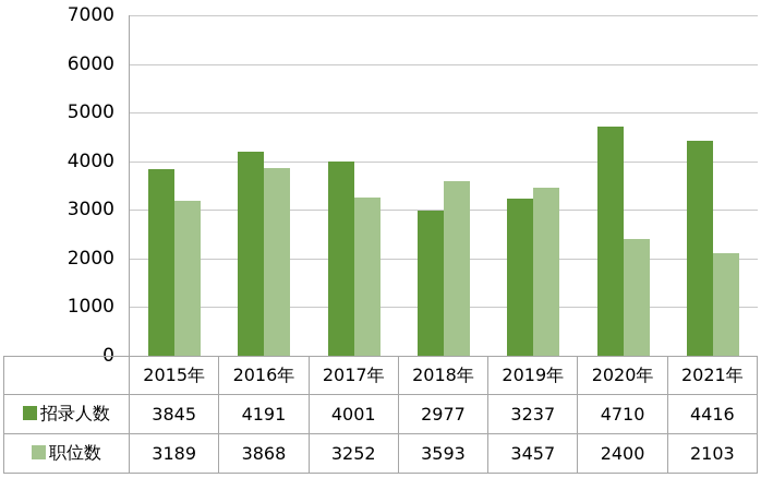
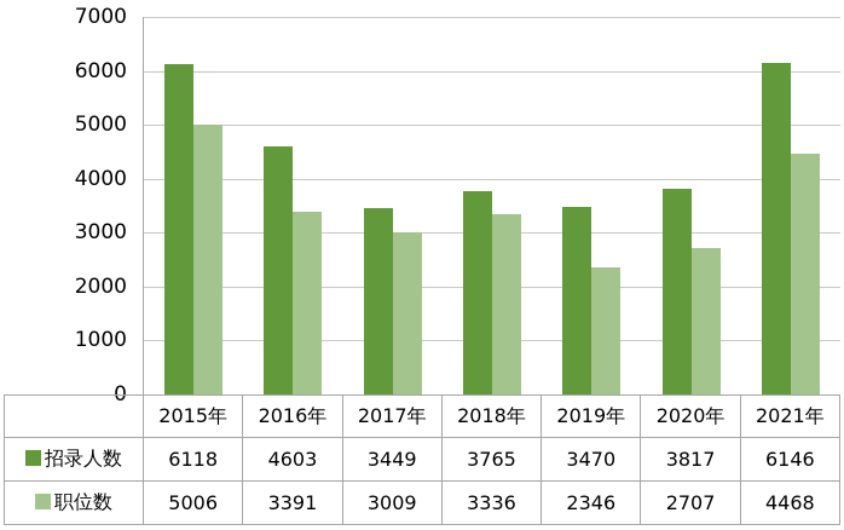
招录人数/2015年: 3845 -> 6118
职位数/2015年: 3189 -> 5006
招录人数/2016年: 4191 -> 4603
职位数/2016年: 3868 -> 3391
招录人数/2017年: 4001 -> 3449
职位数/2017年: 3252 -> 3009
招录人数/2018年: 2977 -> 3765
职位数/2018年: 3593 -> 3336
招录人数/2019年: 3237 -> 3470
职位数/2019年: 3457 -> 2346
招录人数/2020年: 4710 -> 3817
职位数/2020年: 2400 -> 2707
招录人数/2021年: 4416 -> 6146
职位数/2021年: 2103 -> 4468
